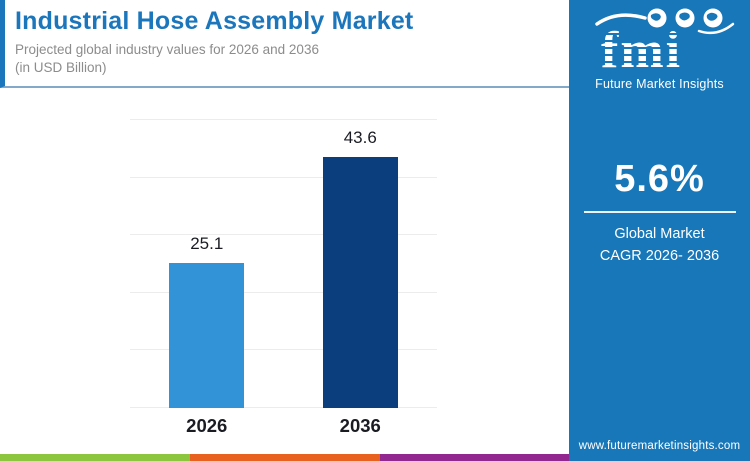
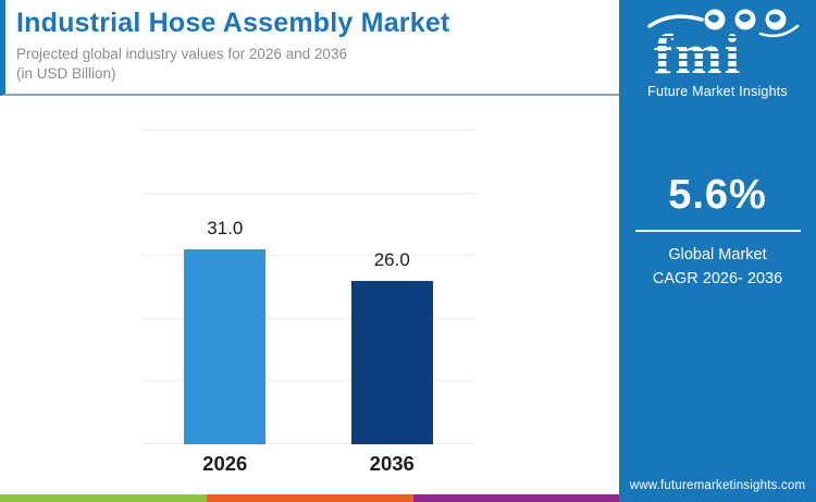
2026: 25.1 -> 31.0
2036: 43.6 -> 26.0
